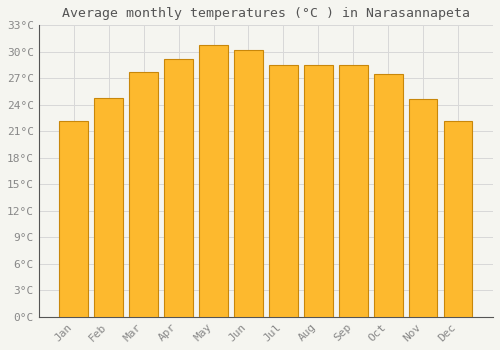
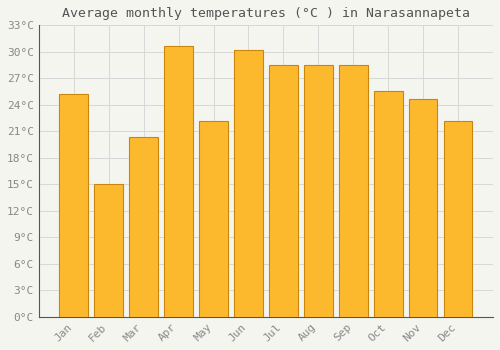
Jan: 22.2°C -> 25.2°C
Feb: 24.8°C -> 15.0°C
Mar: 27.7°C -> 20.4°C
Apr: 29.2°C -> 30.6°C
May: 30.8°C -> 22.2°C
Oct: 27.5°C -> 25.6°C
